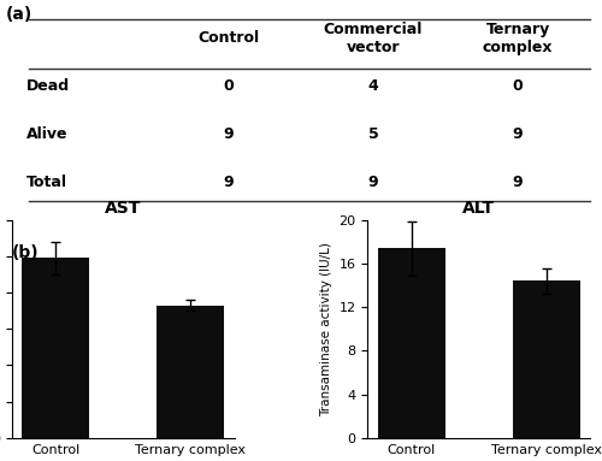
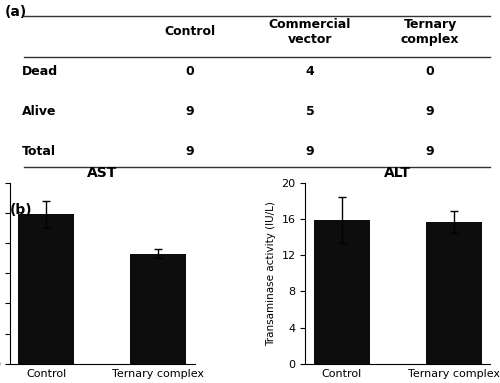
ALT/Control: 17.4 -> 15.9
ALT/Ternary complex: 14.4 -> 15.7
